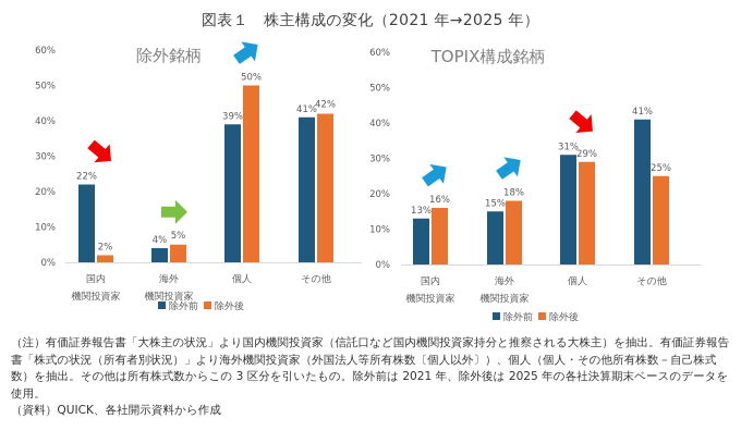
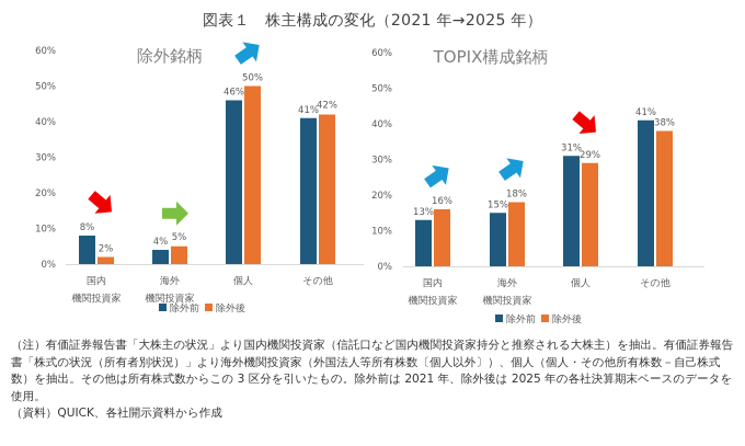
除外銘柄/除外前/国内 機関投資家: 22% -> 8%
除外銘柄/除外前/個人: 39% -> 46%
TOPIX構成銘柄/除外後/その他: 25% -> 38%
